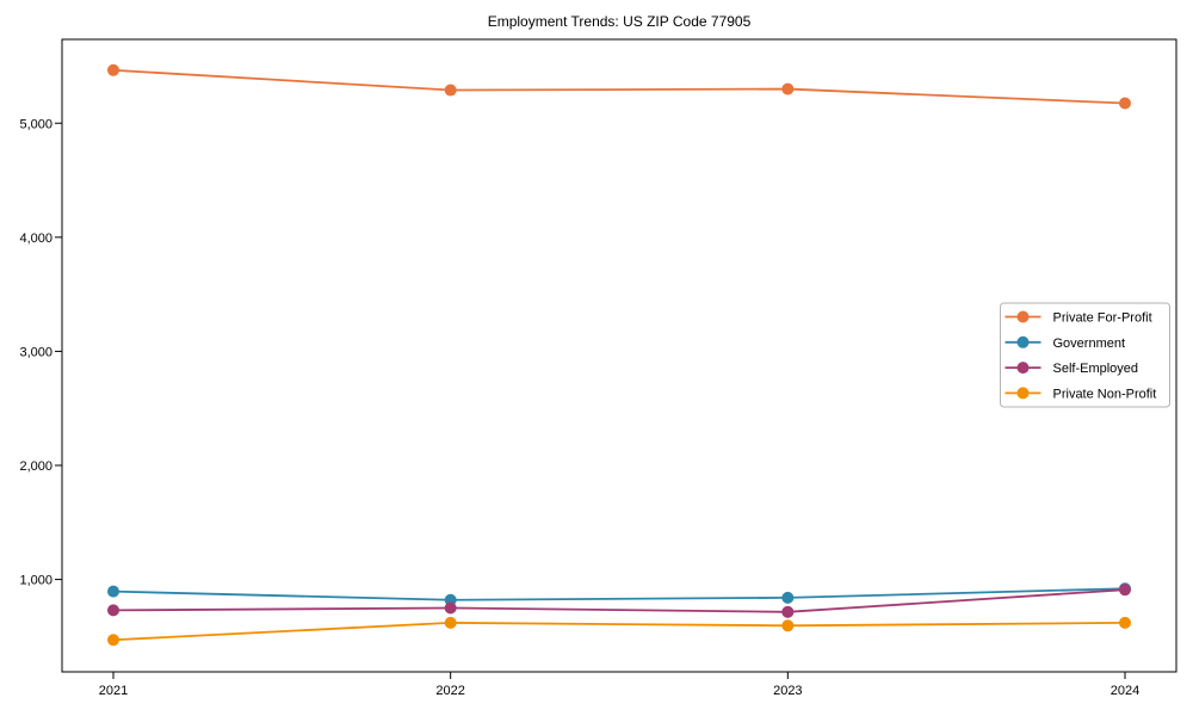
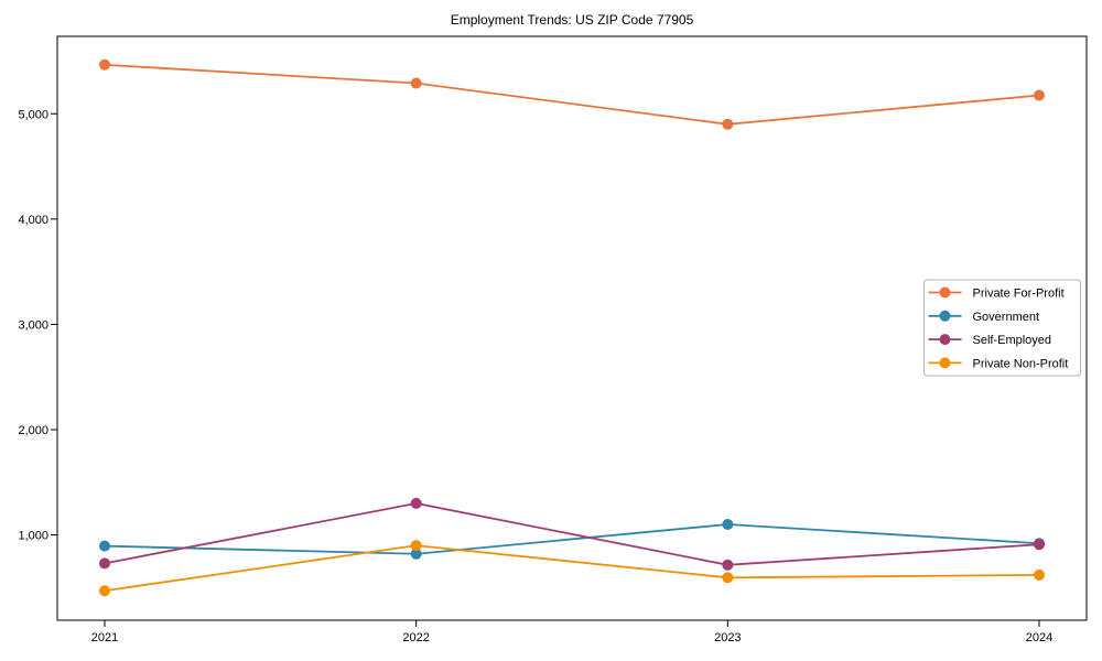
Self-Employed/2022: 800 -> 1300
Private Non-Profit/2022: 600 -> 900
Private For-Profit/2023: 5300 -> 4900
Government/2023: 800 -> 1100
